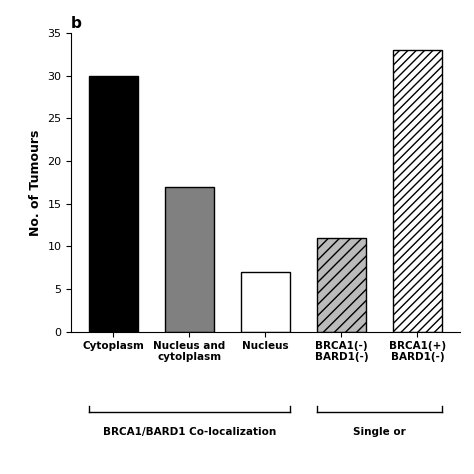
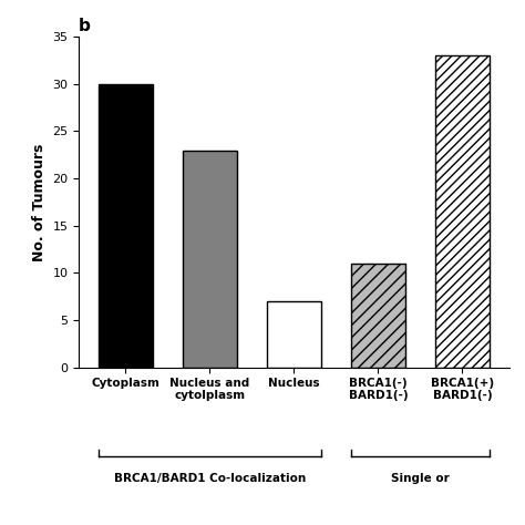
Nucleus and cytolplasm: 17 -> 23
